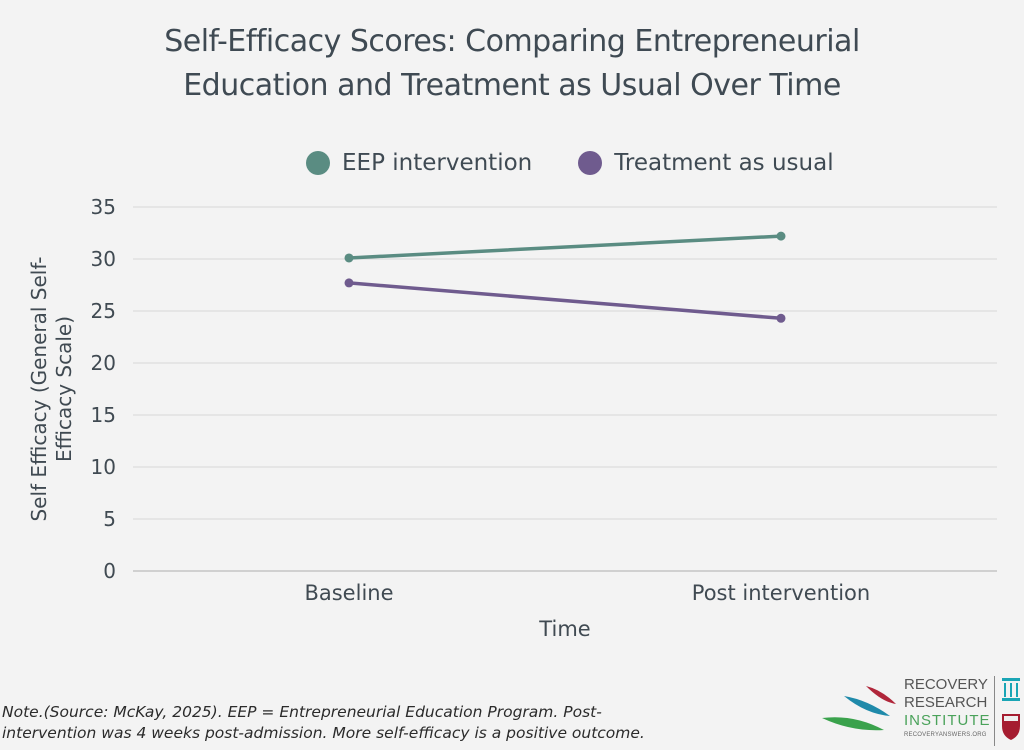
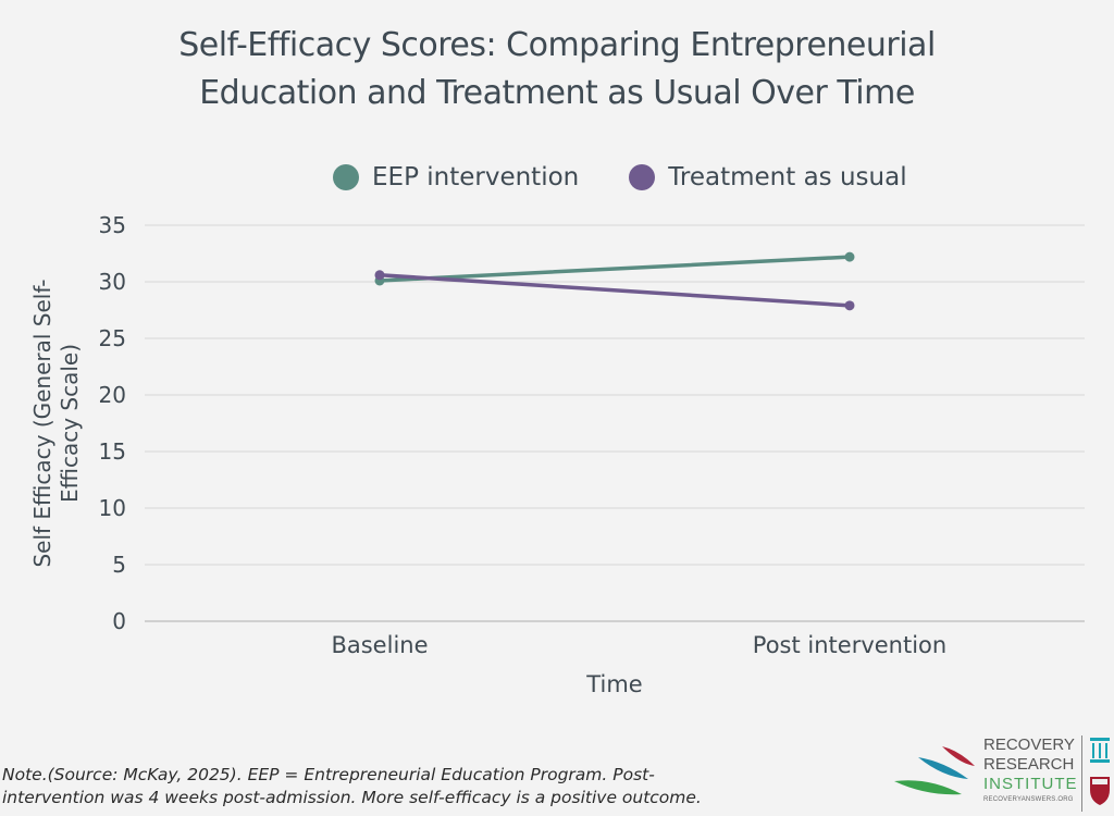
Treatment as usual/Baseline: 27.7 -> 30.6
Treatment as usual/Post intervention: 24.3 -> 27.9
